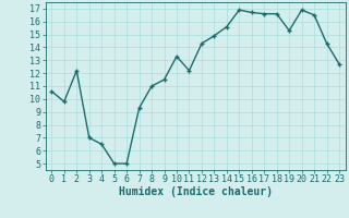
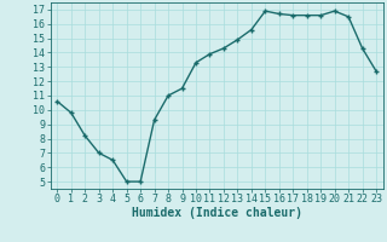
2: 12.2 -> 8.2
11: 12.2 -> 13.9
19: 15.3 -> 16.6
